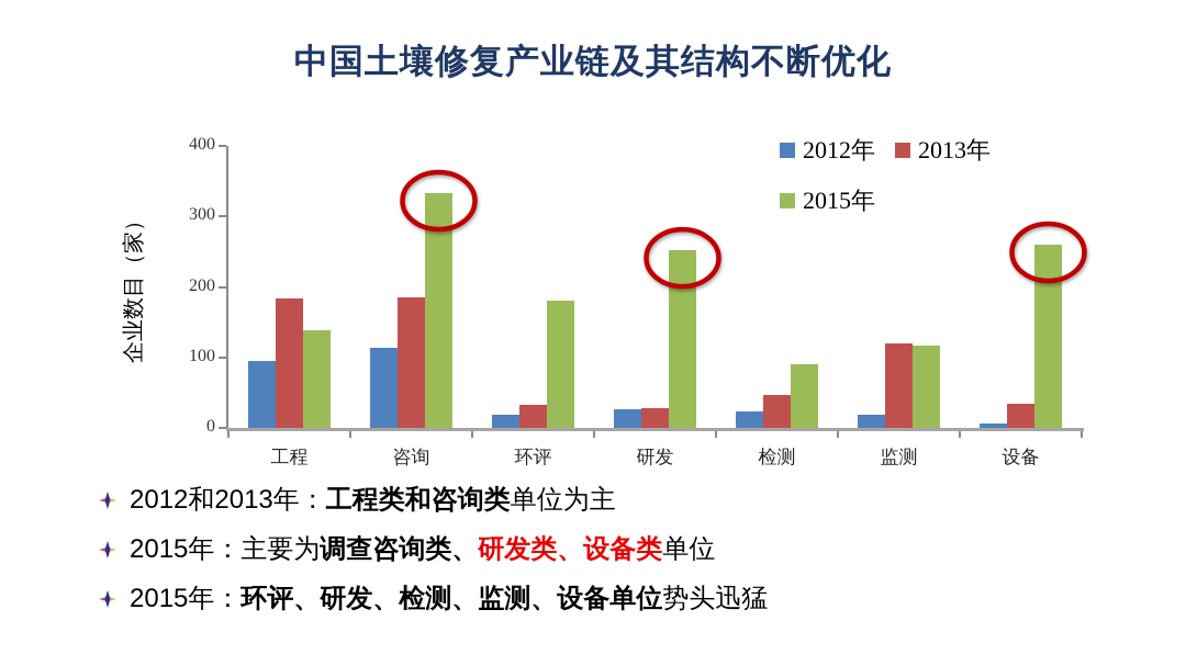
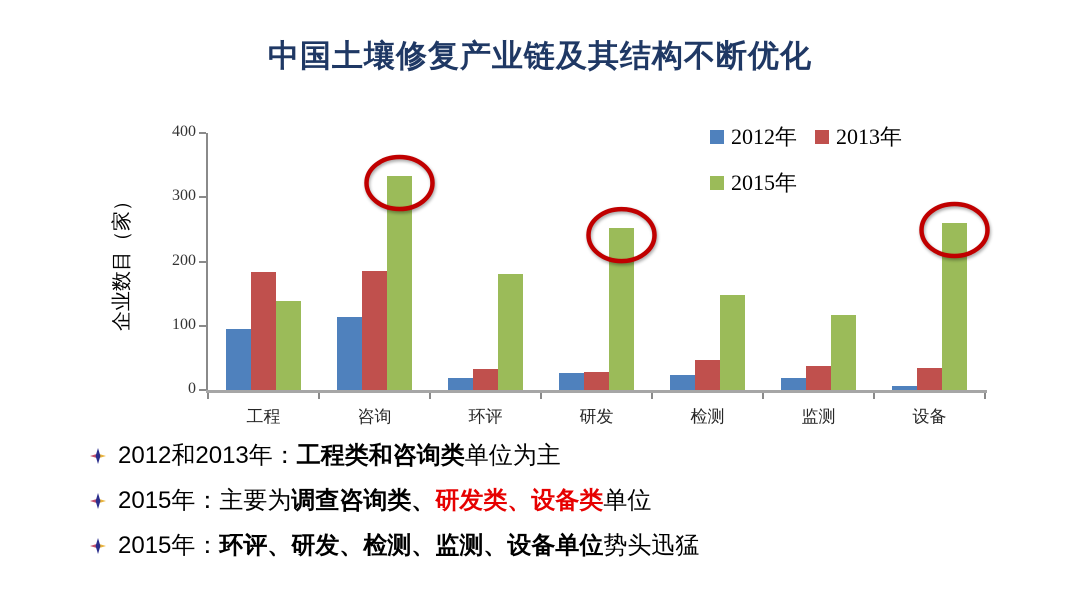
2015年/检测: 90 -> 150
2013年/监测: 120 -> 40
